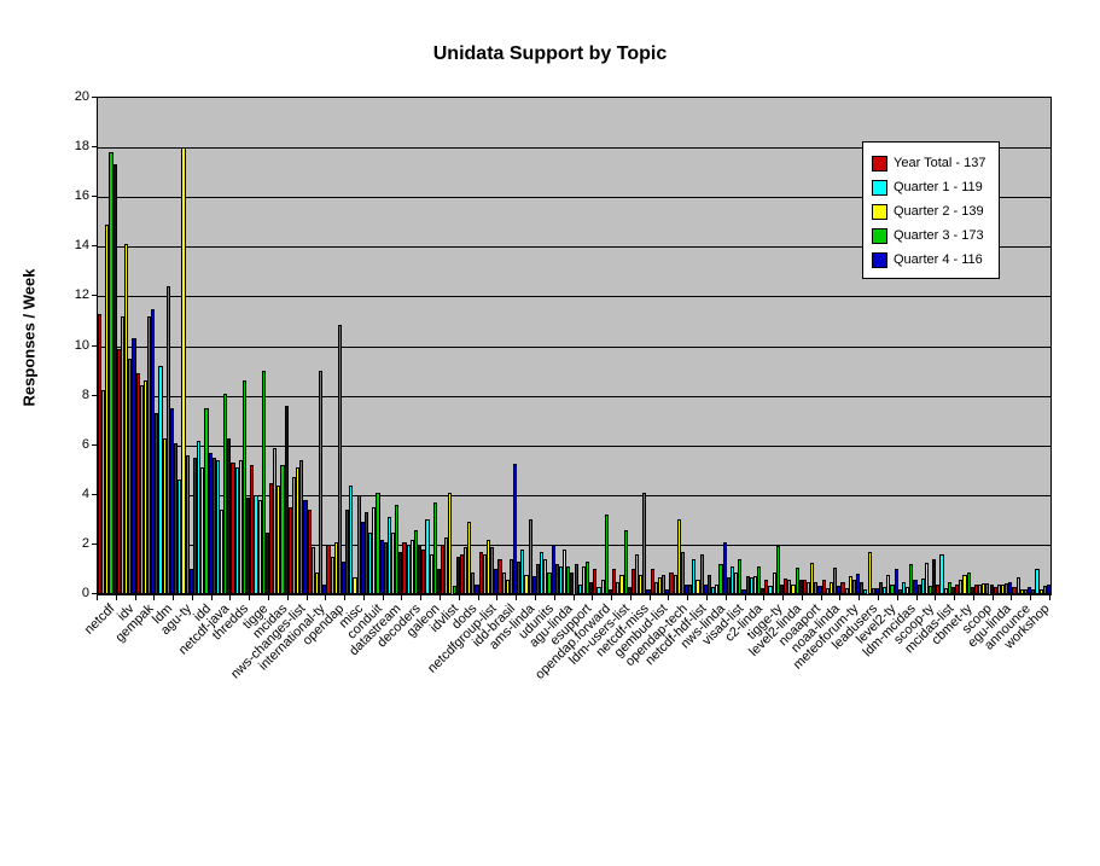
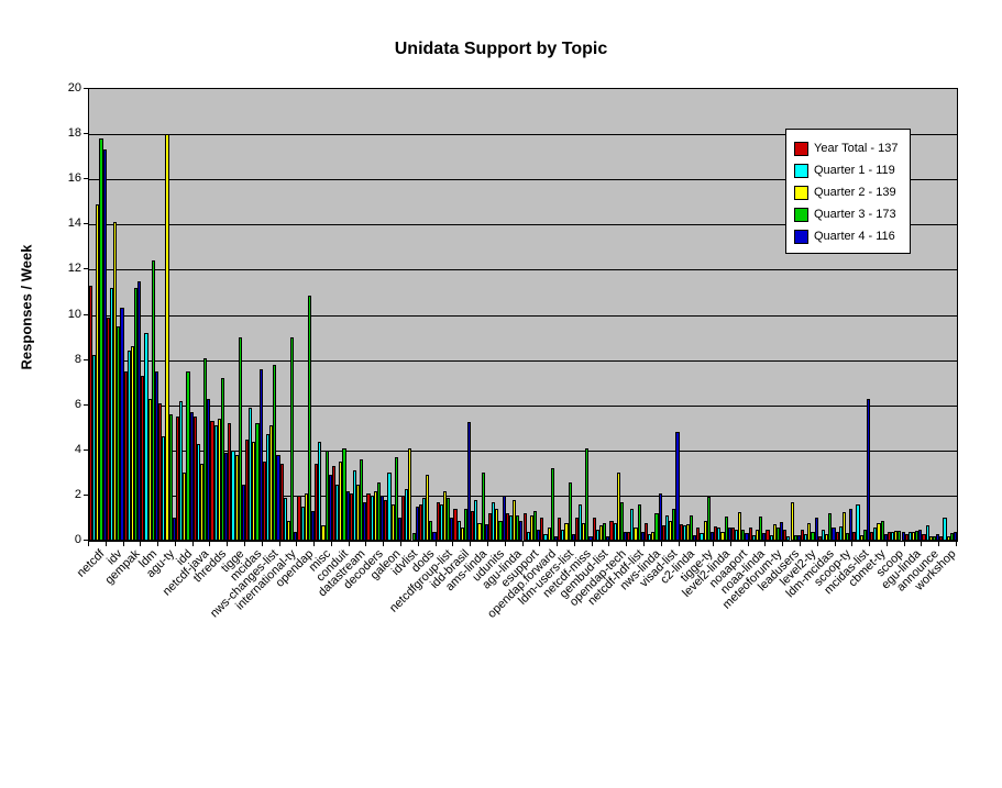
Year Total - 137/gempak: 8.9 -> 7.5
Quarter 2 - 139/idd: 5.1 -> 3.0
Quarter 1 - 119/netcdf-java: 5.4 -> 4.3
Quarter 3 - 173/thredds: 8.6 -> 7.2
Quarter 3 - 173/nws-changes-list: 5.4 -> 7.8
Quarter 4 - 116/visad-list: 0.2 -> 4.8
Quarter 4 - 116/mcidas-list: 0.3 -> 6.3
